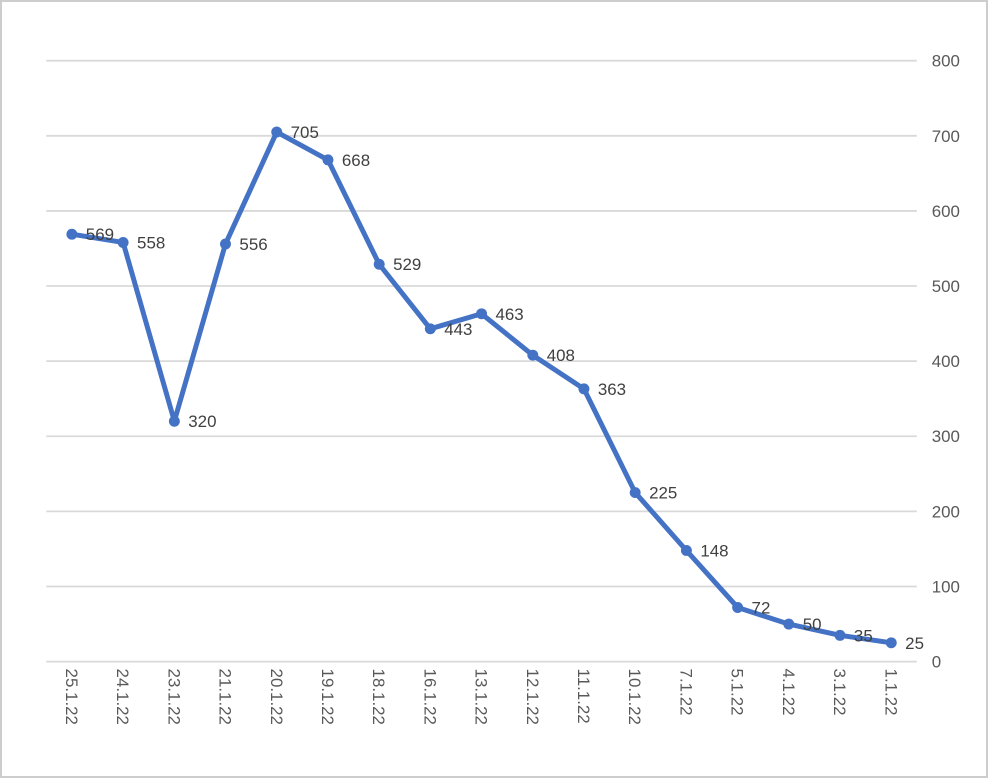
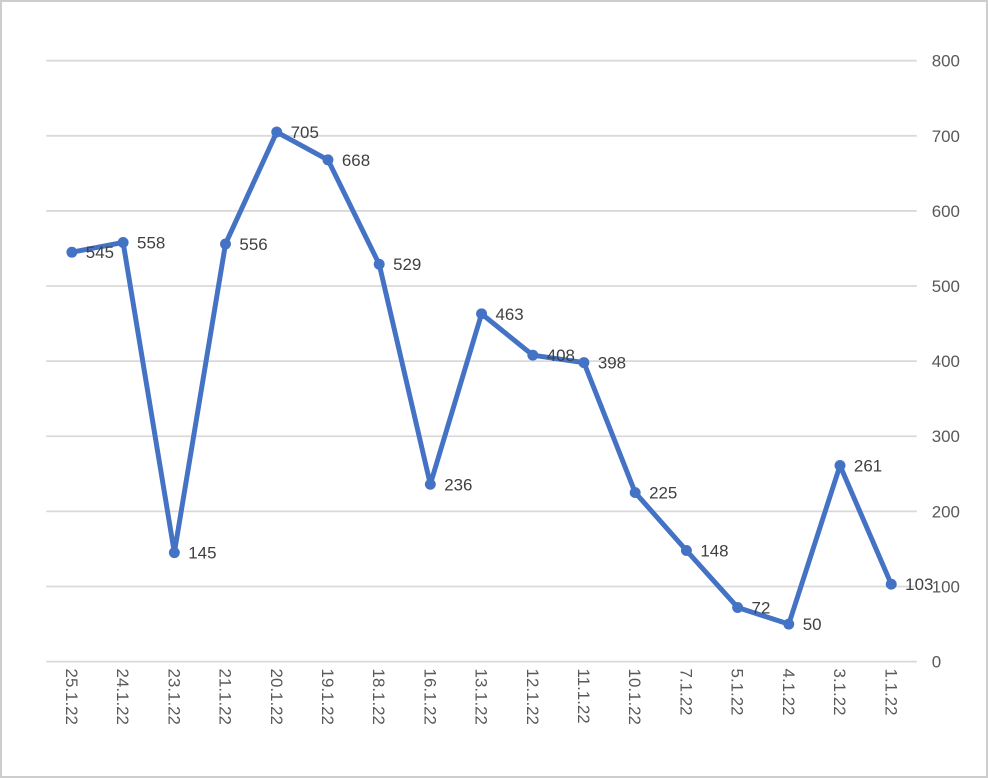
25.1.22: 569 -> 545
23.1.22: 320 -> 145
16.1.22: 443 -> 236
11.1.22: 363 -> 398
3.1.22: 35 -> 261
1.1.22: 25 -> 103
